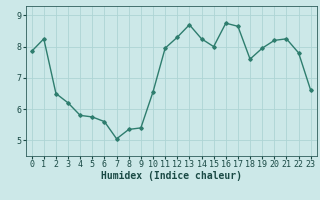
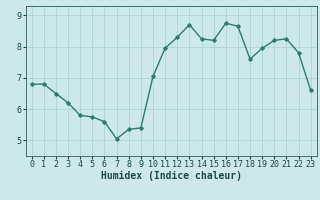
0: 7.85 -> 6.80
1: 8.25 -> 6.80
10: 6.55 -> 7.05
15: 8.00 -> 8.20
